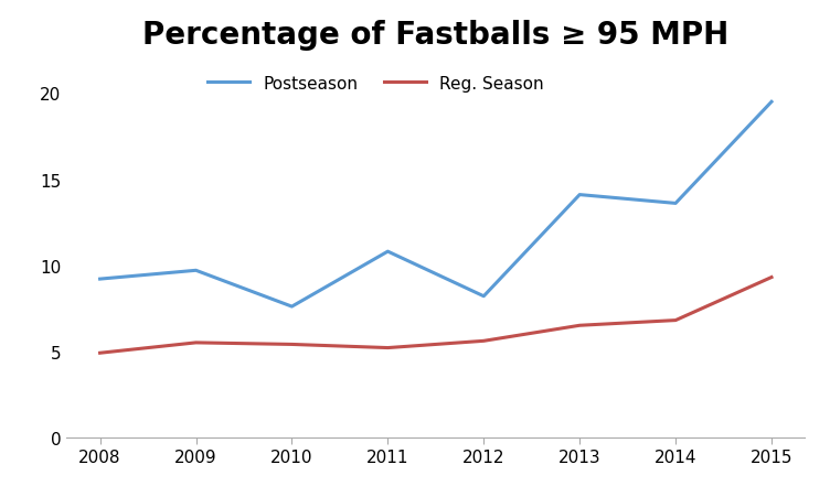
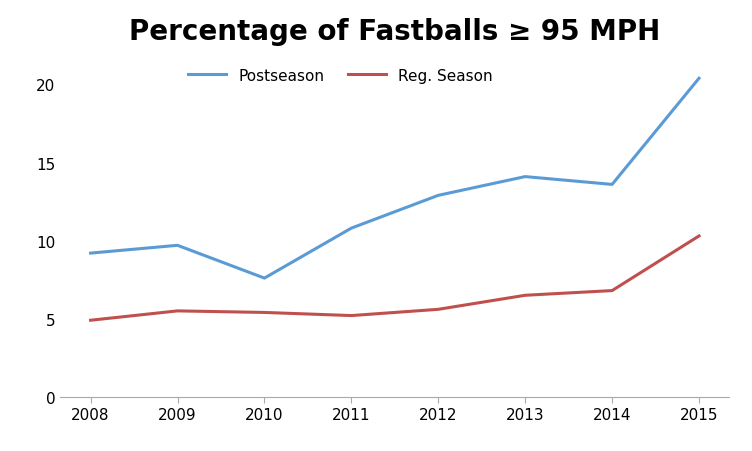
Postseason/2012: 8.2 -> 12.9
Postseason/2015: 19.5 -> 20.4
Reg. Season/2015: 9.3 -> 10.3
